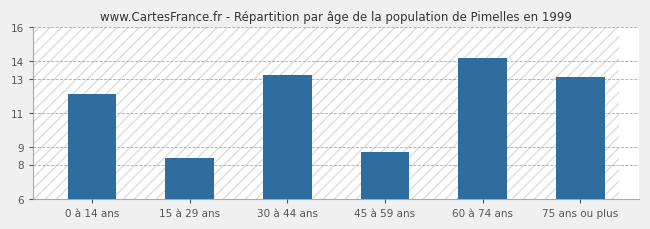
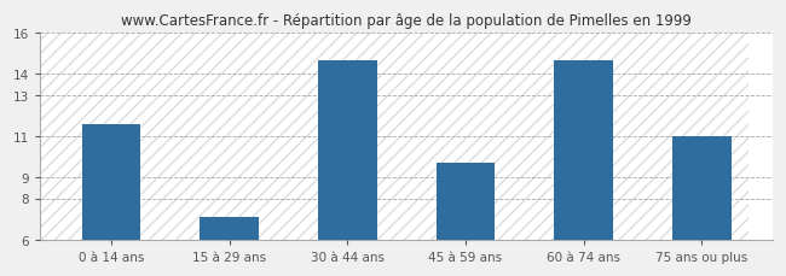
0 à 14 ans: 12.1 -> 11.6
15 à 29 ans: 8.4 -> 7.1
30 à 44 ans: 13.2 -> 14.7
45 à 59 ans: 8.7 -> 9.7
60 à 74 ans: 14.2 -> 14.7
75 ans ou plus: 13.1 -> 11.0
